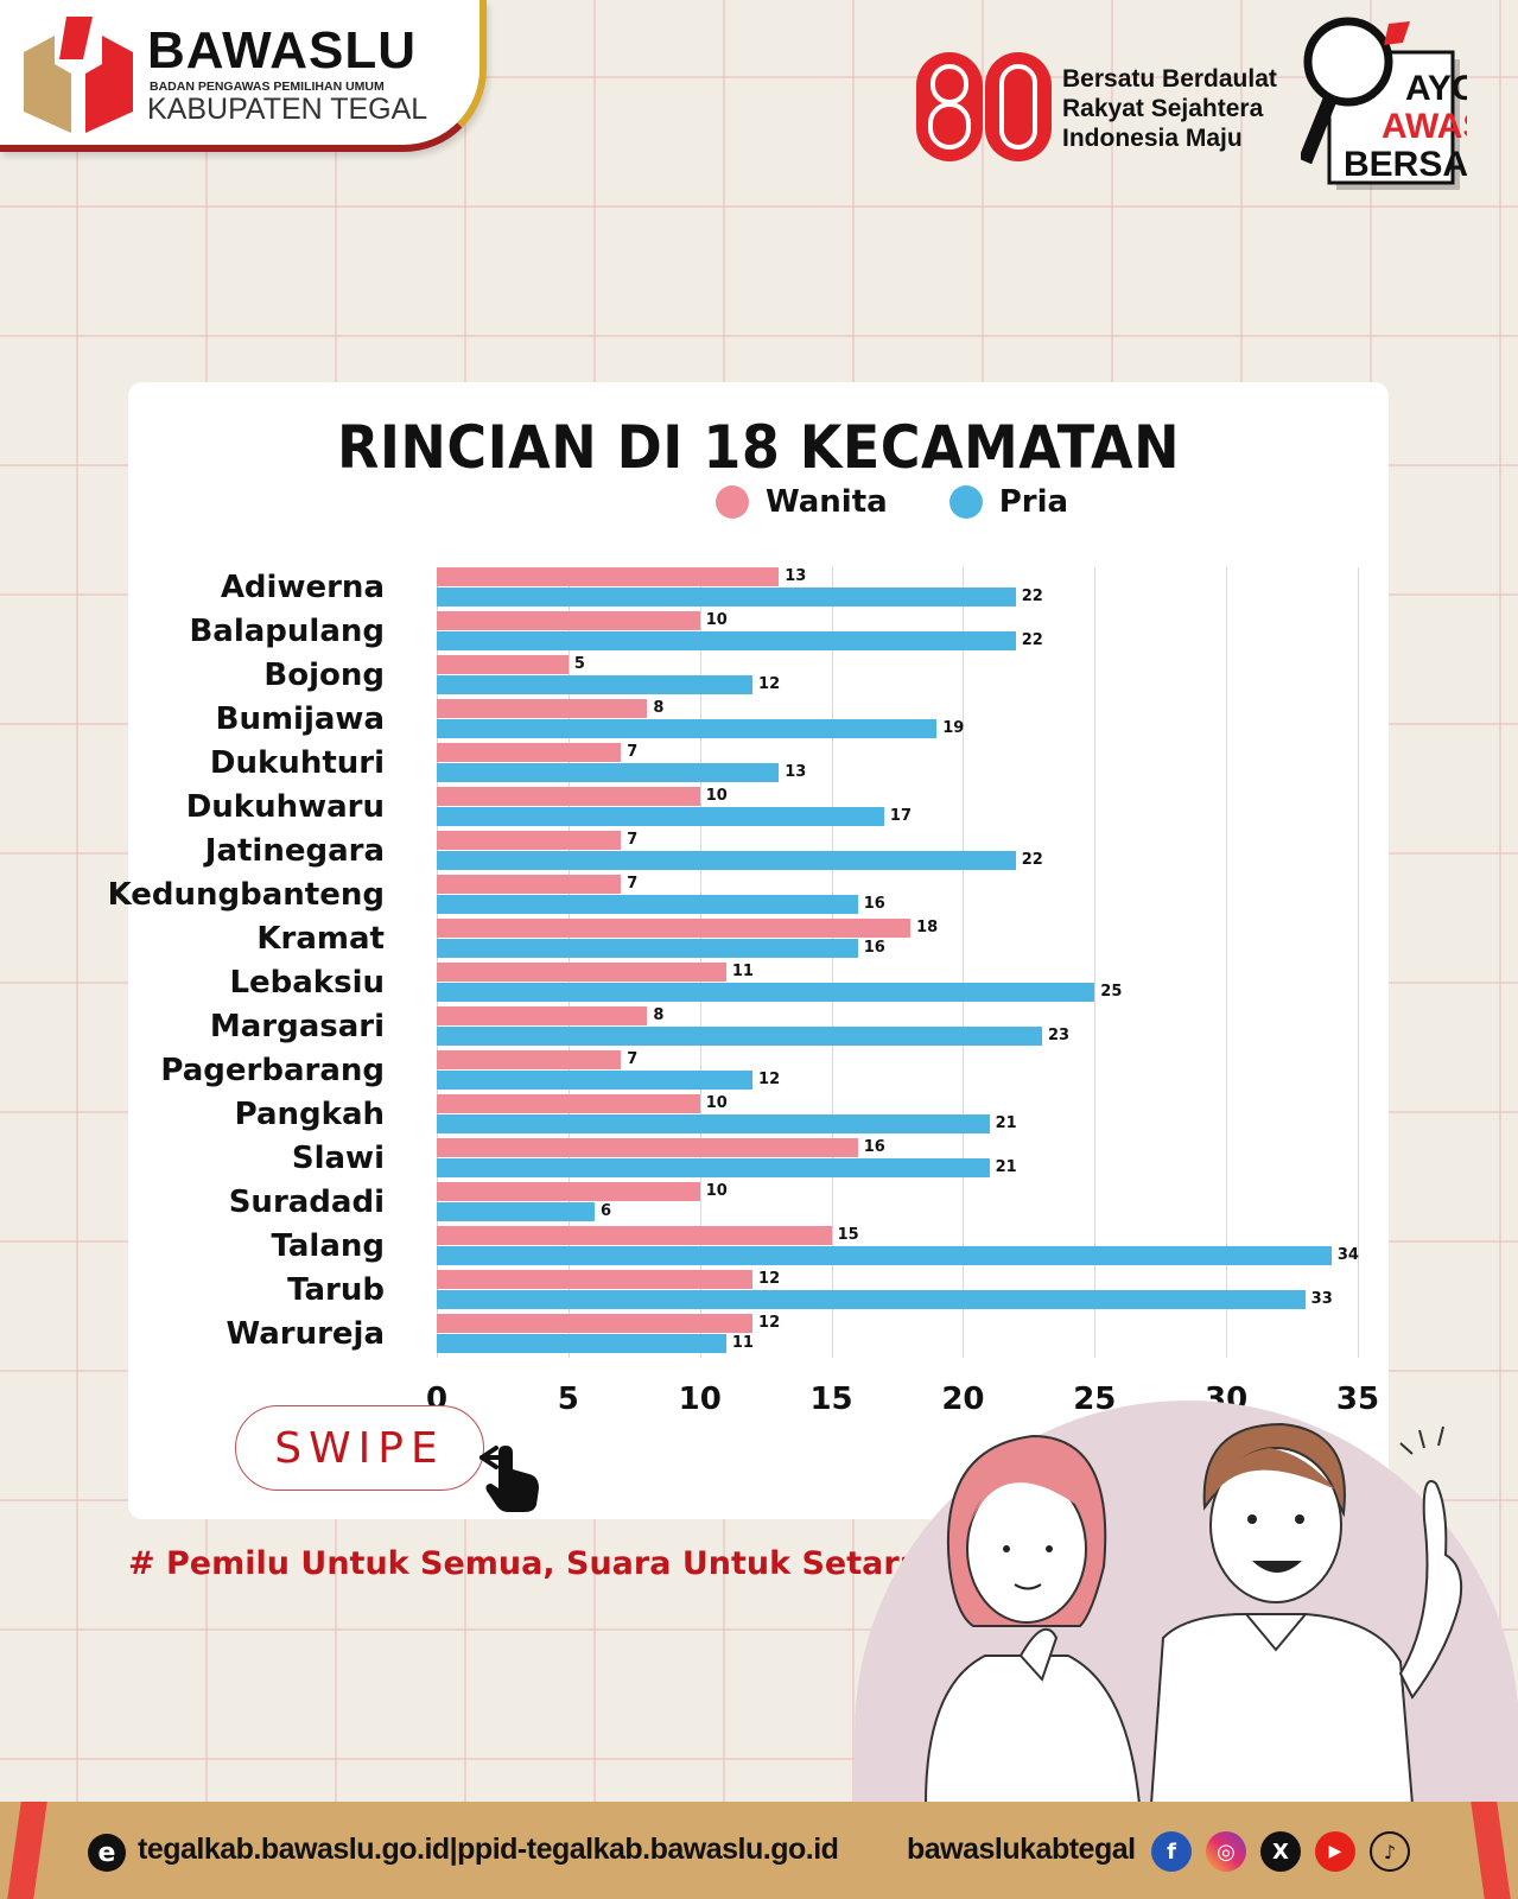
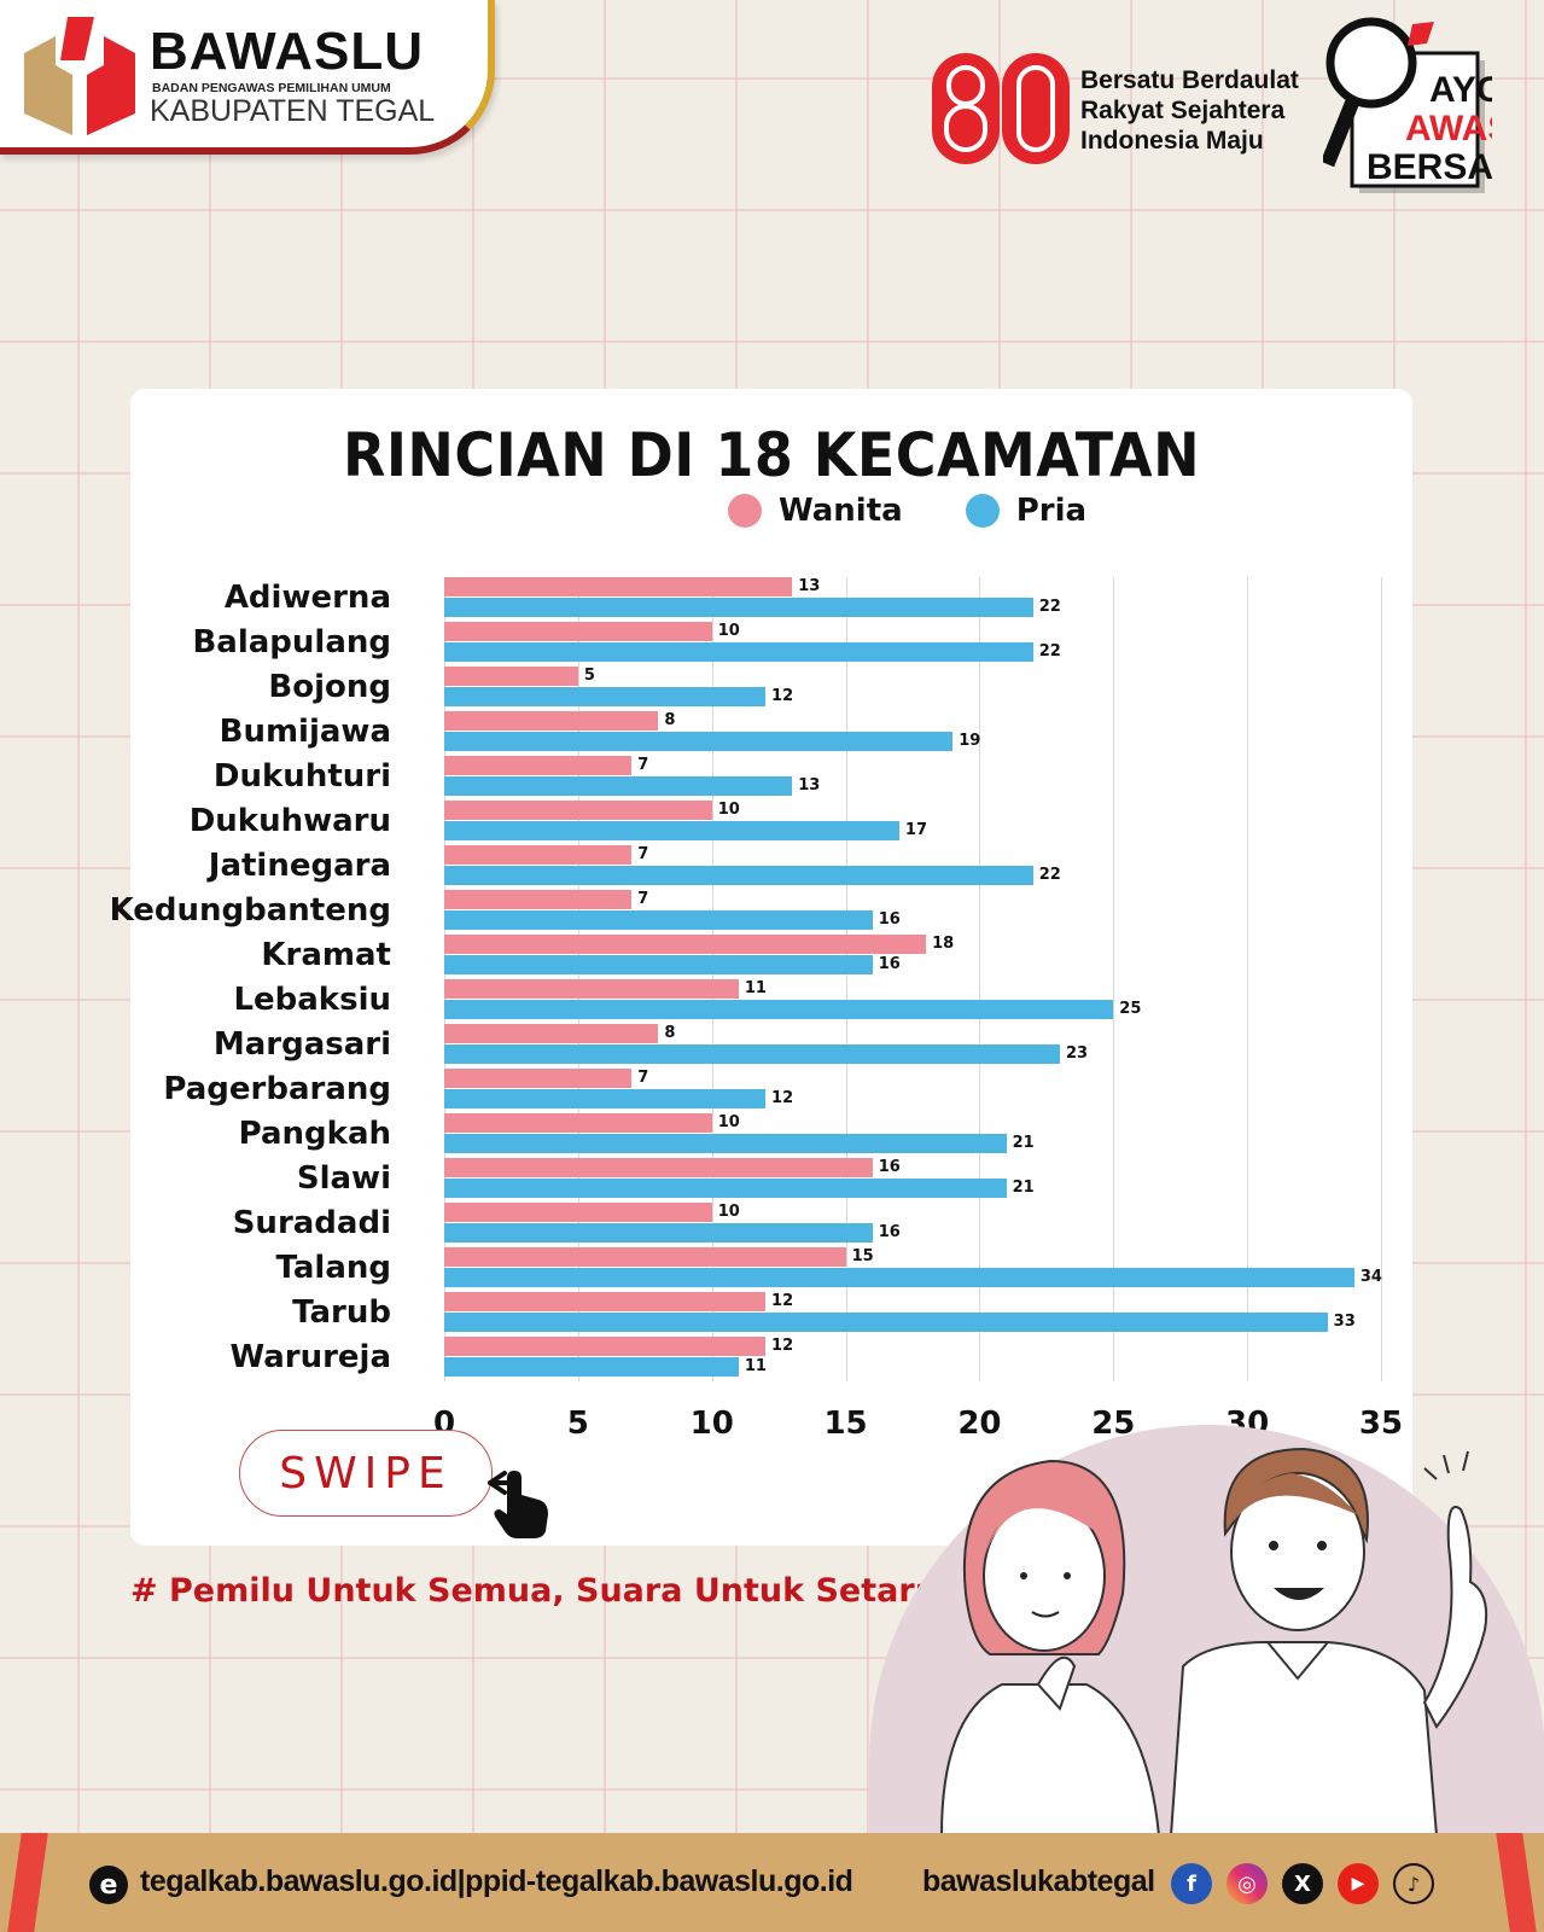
Pria/Suradadi: 6 -> 16
